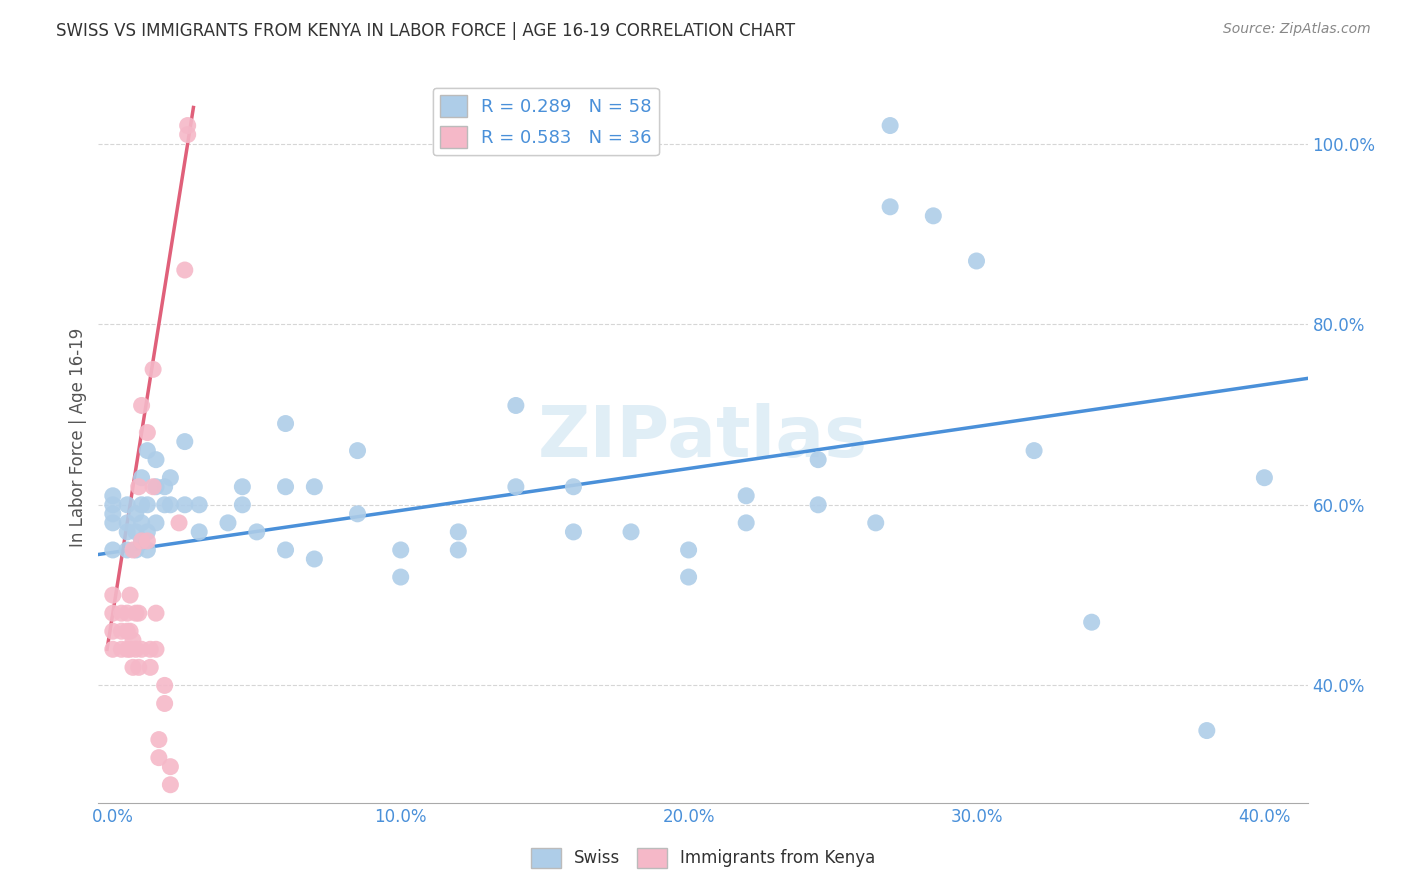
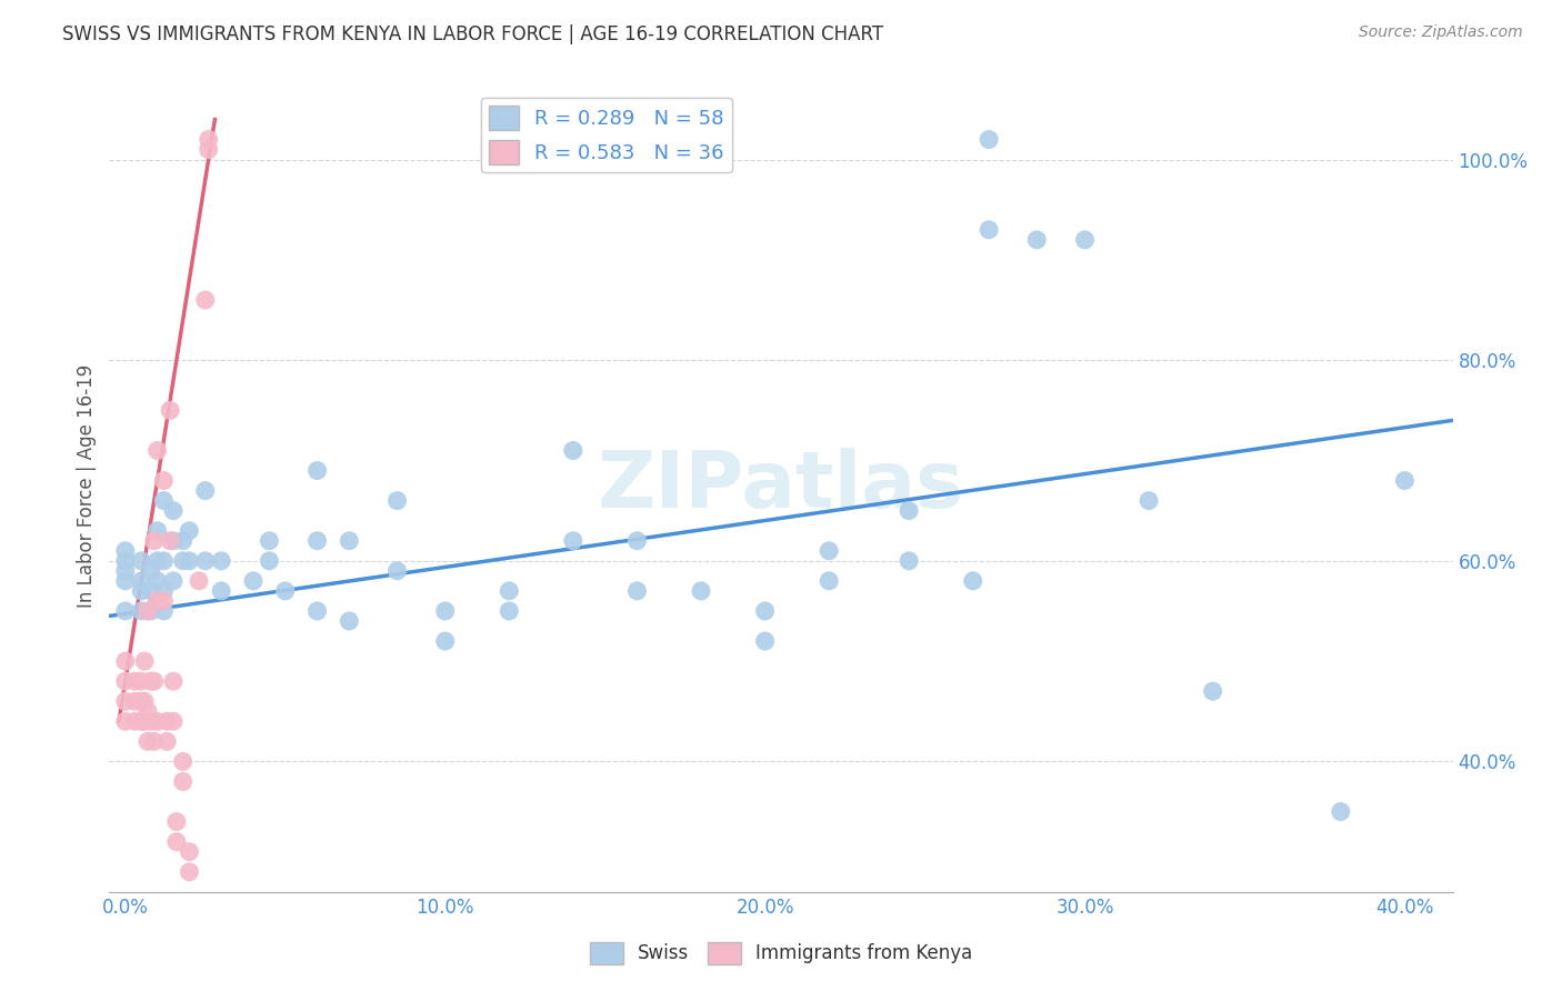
Swiss/30.0%: 87% -> 92%
Swiss/40.0%: 63% -> 68%
